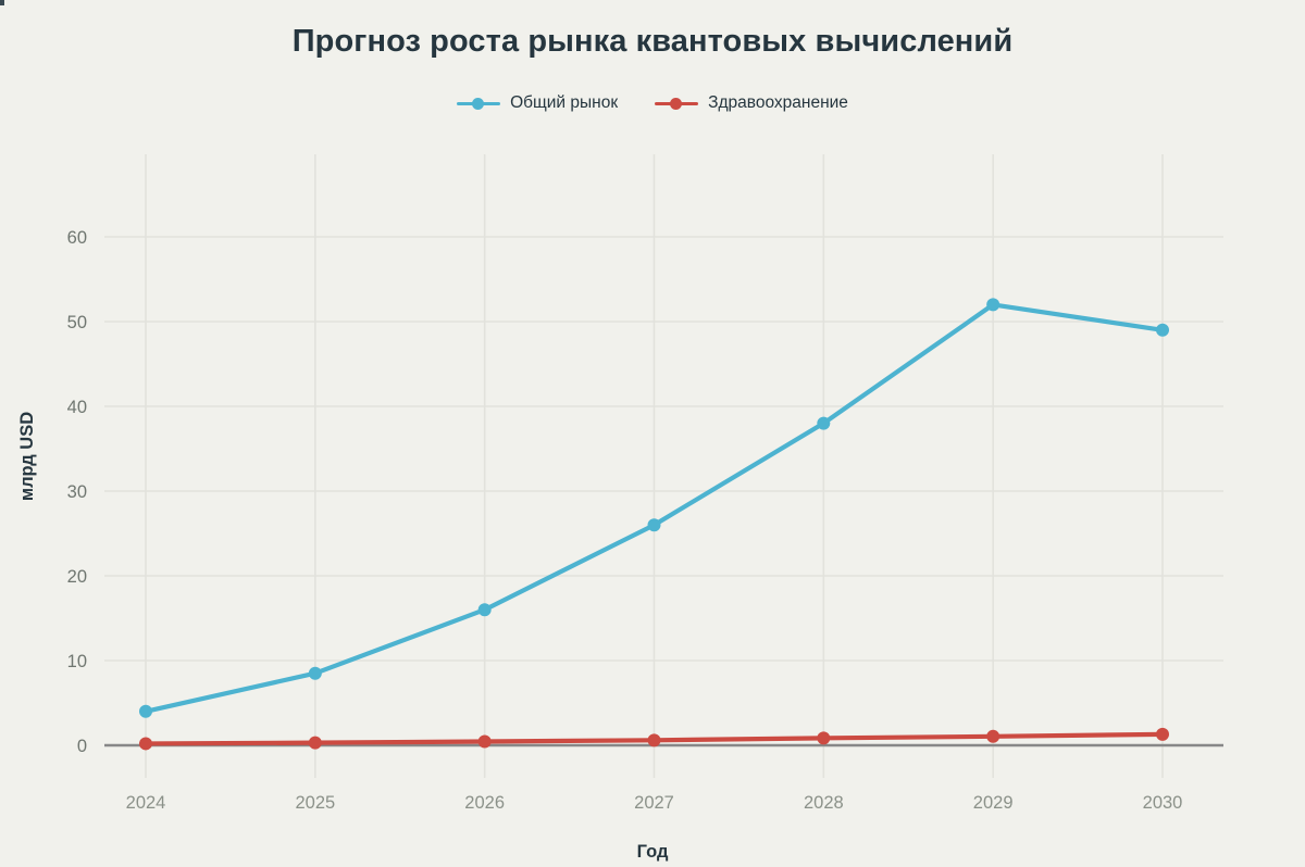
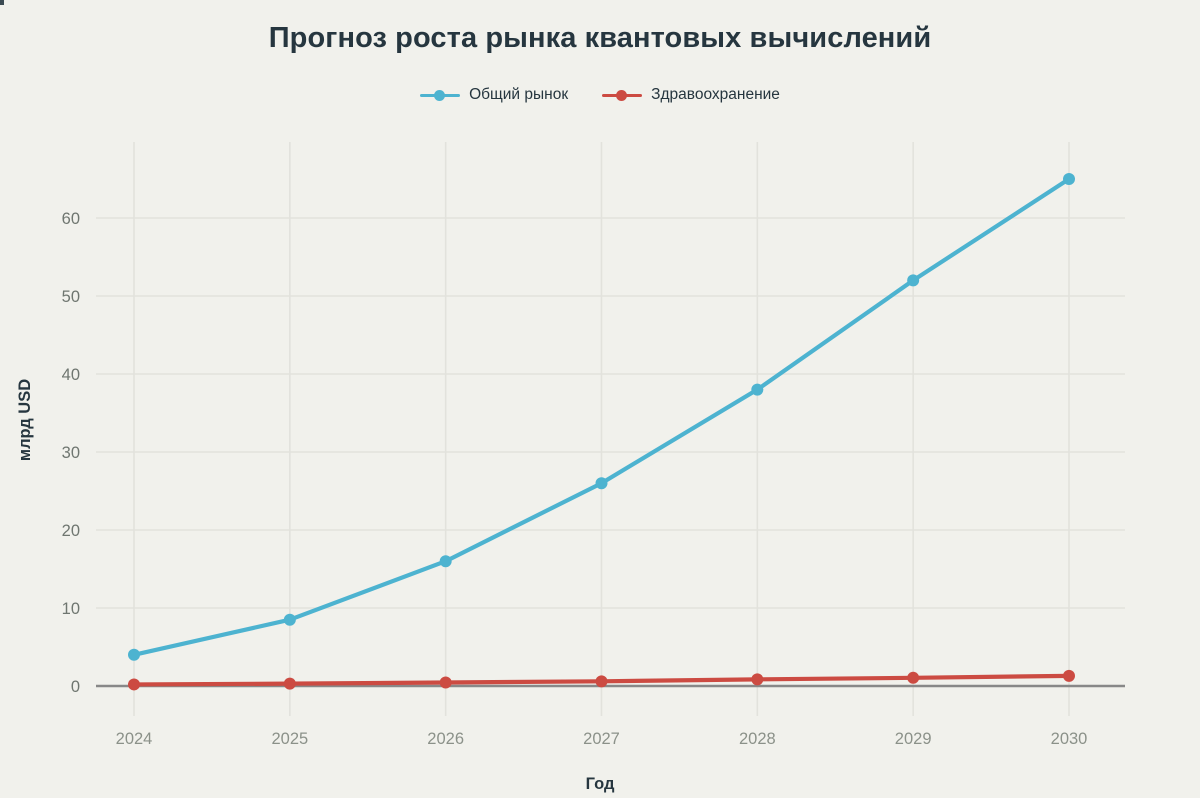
Общий рынок/2030: 49 -> 65
